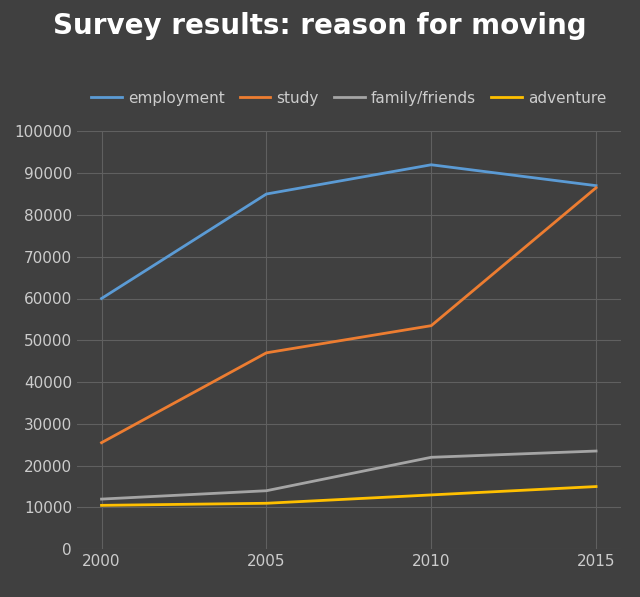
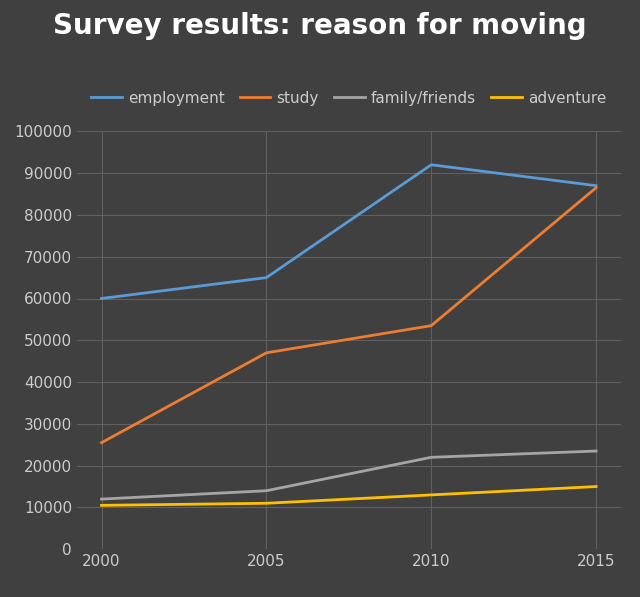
employment/2005: 85000 -> 65000
